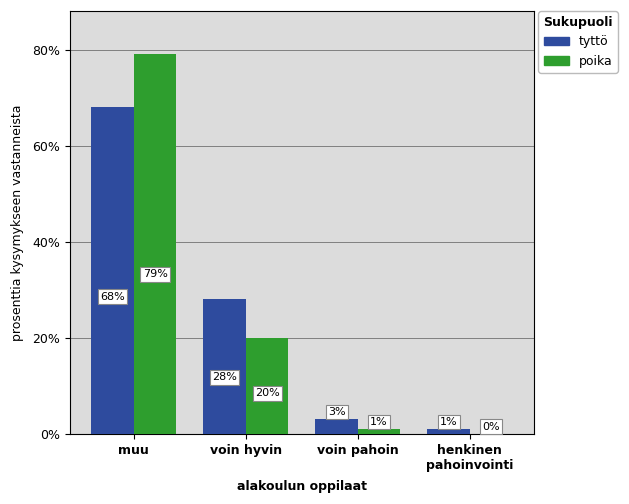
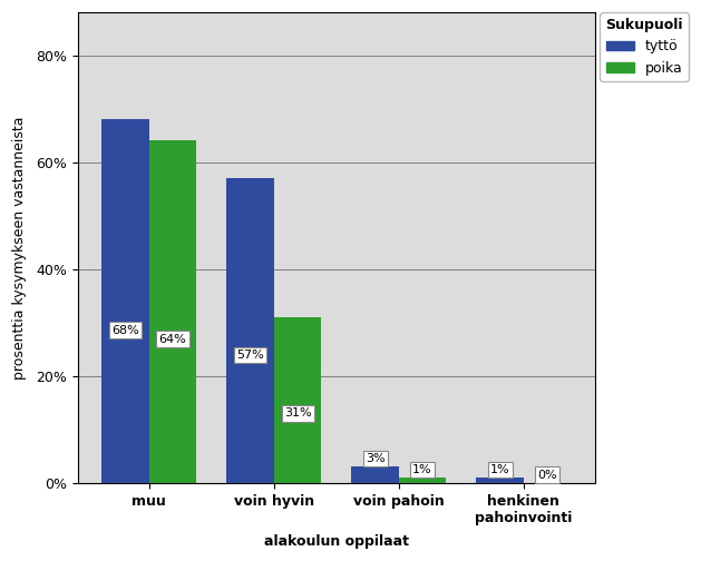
poika/muu: 79% -> 64%
tyttö/voin hyvin: 28% -> 57%
poika/voin hyvin: 20% -> 31%
